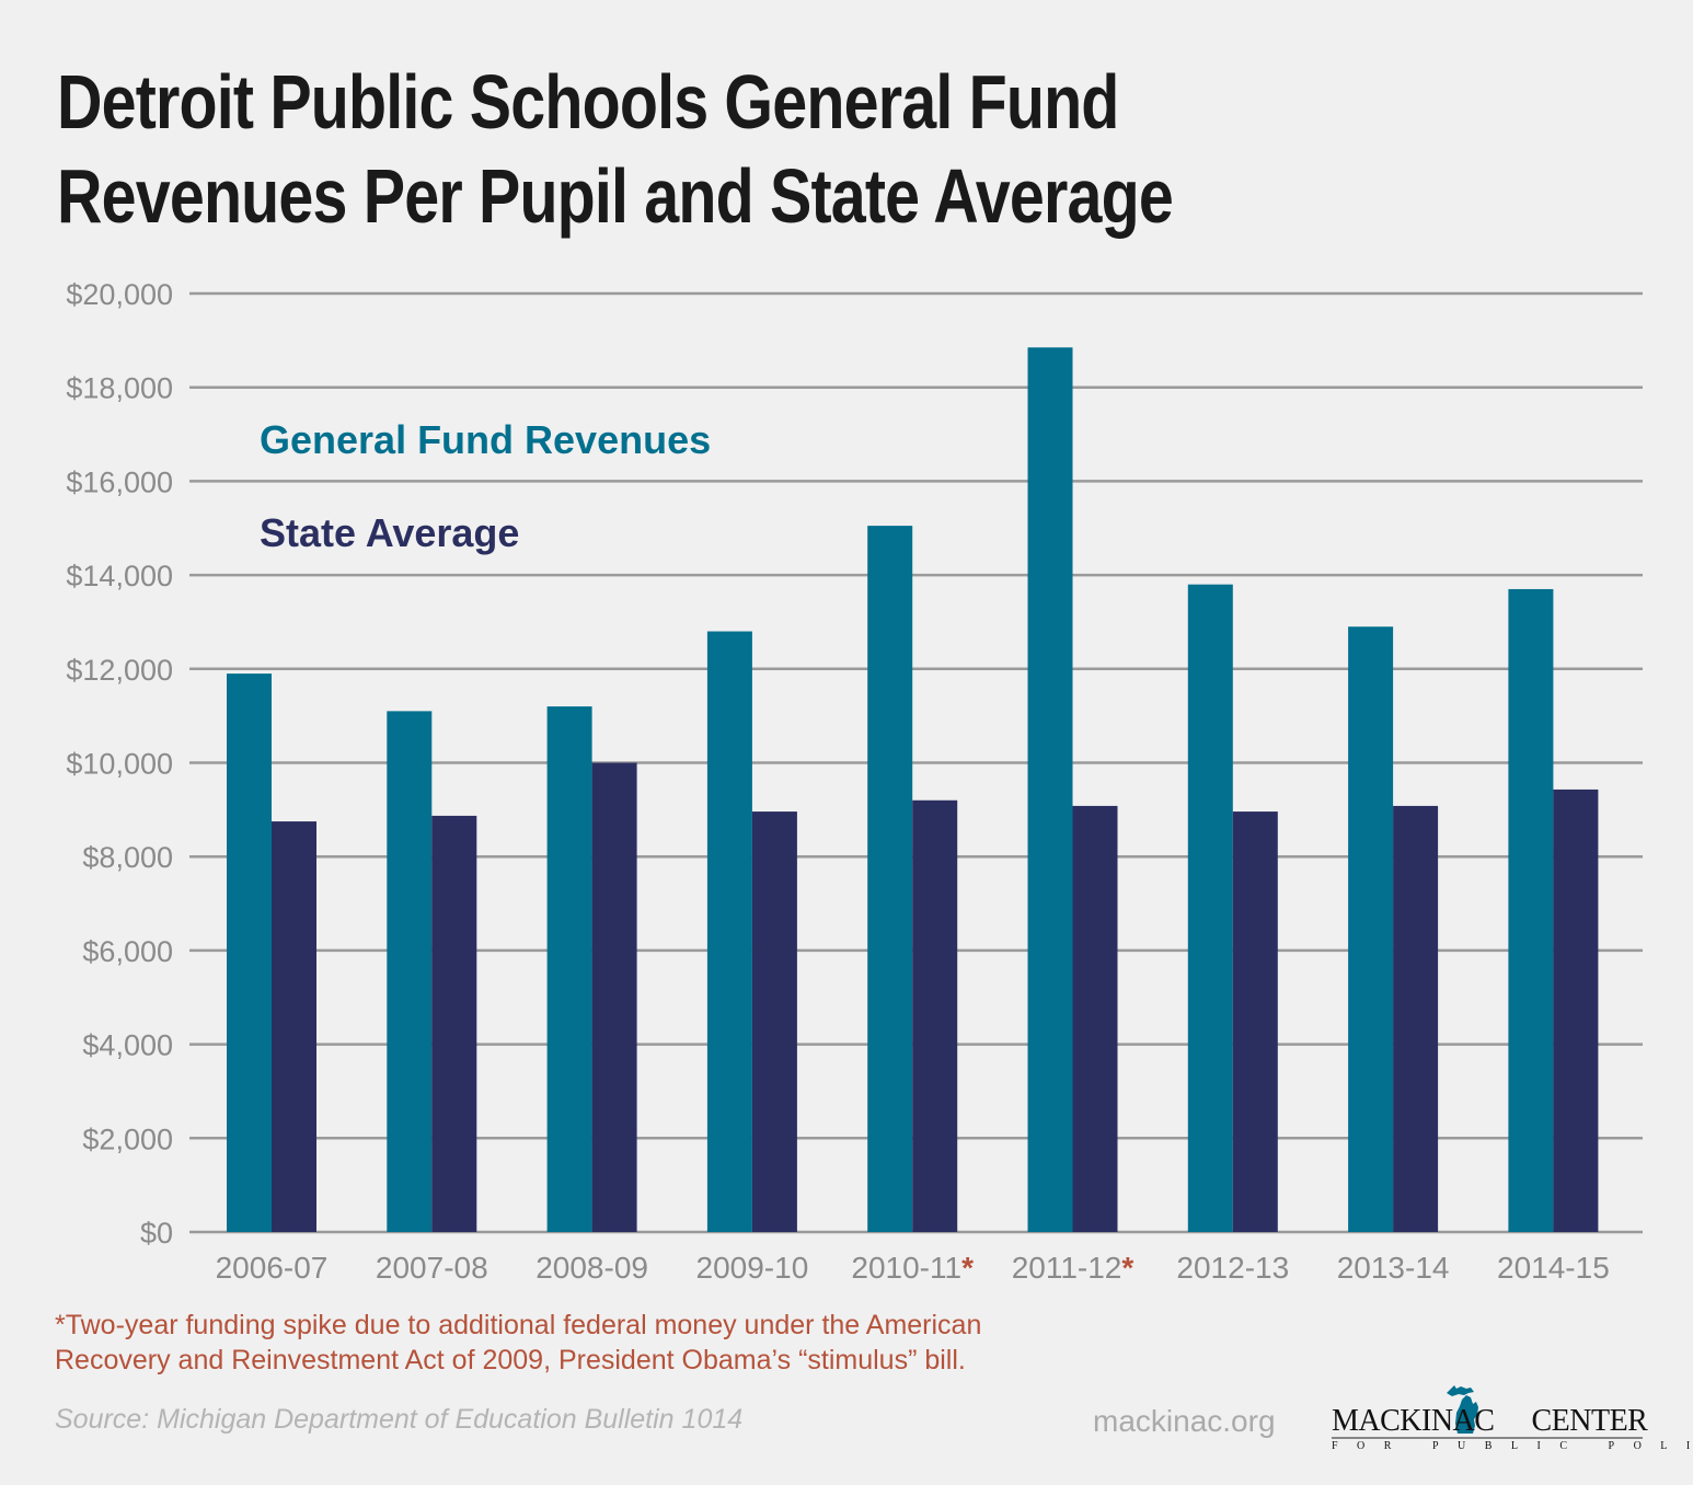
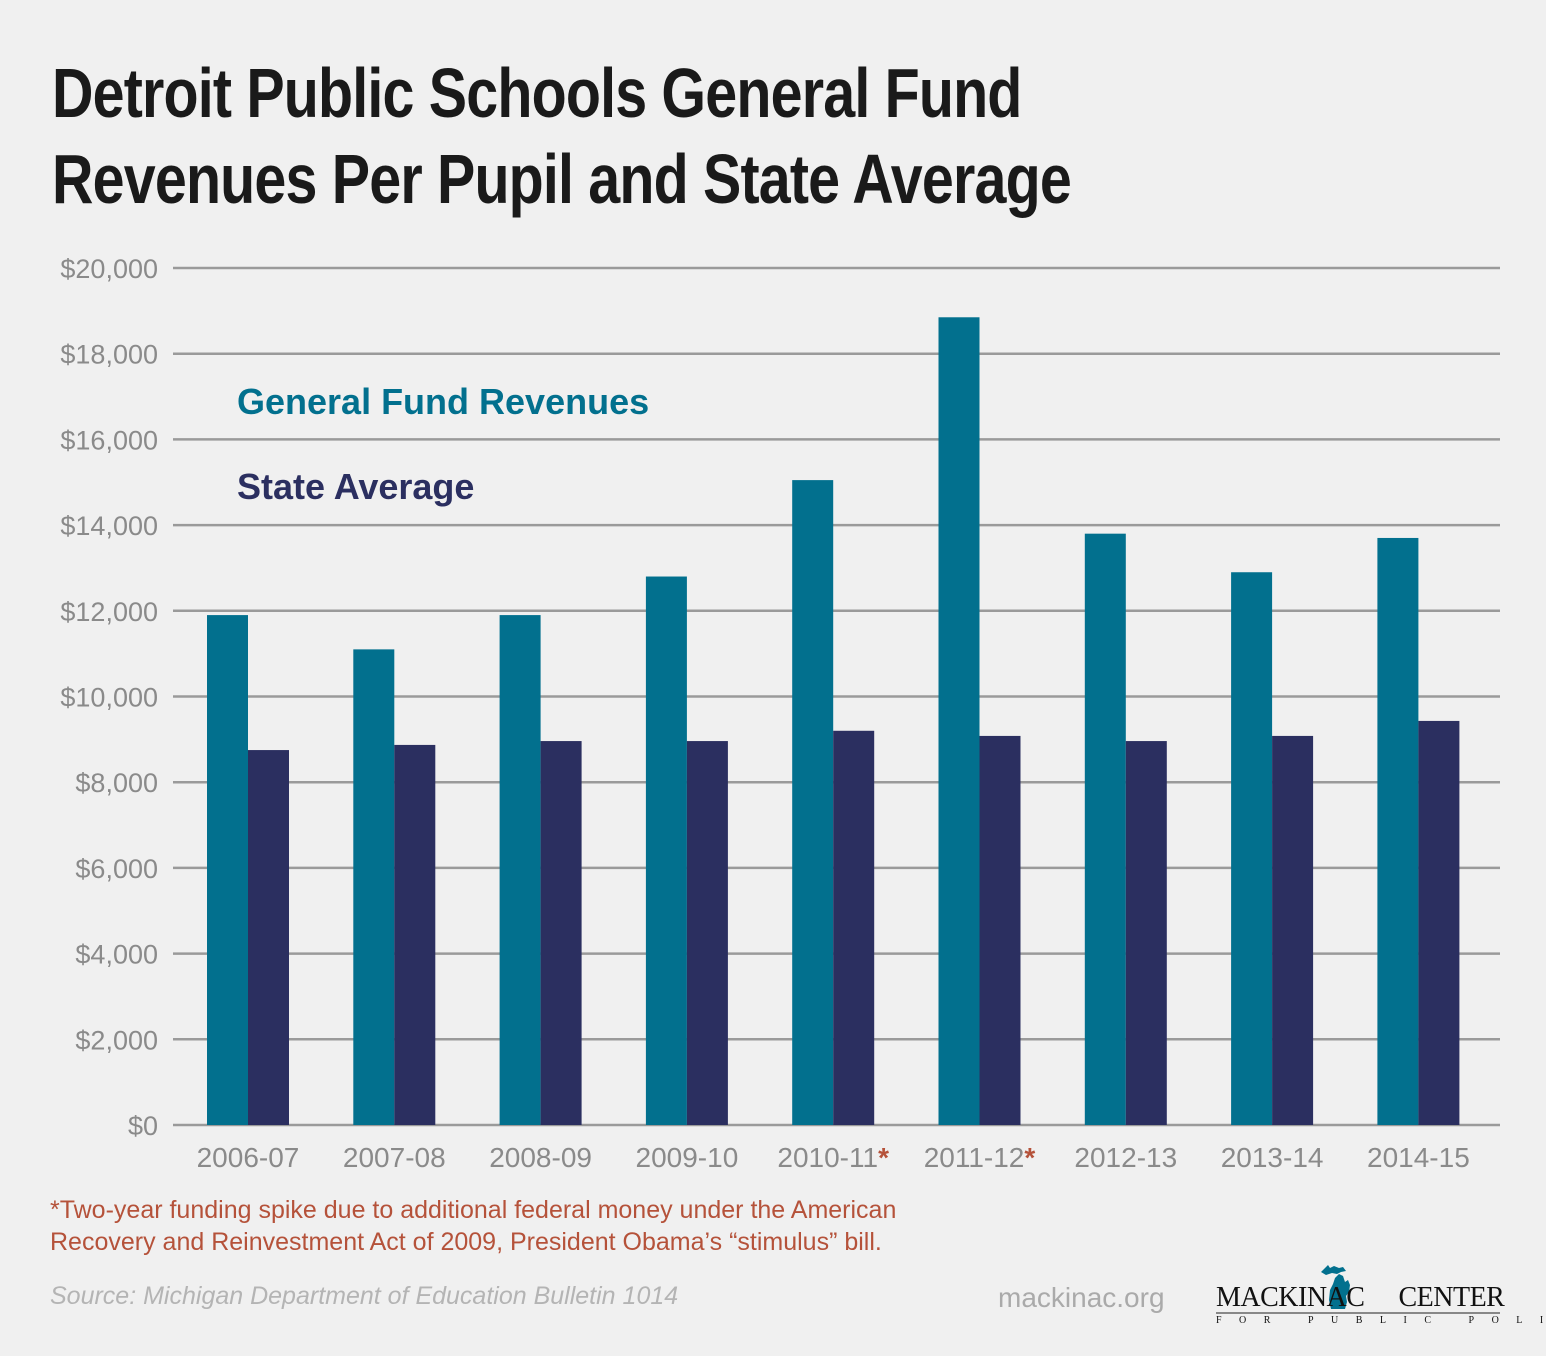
General Fund Revenues/2008-09: $11200 -> $11900
State Average/2008-09: $10000 -> $9000
